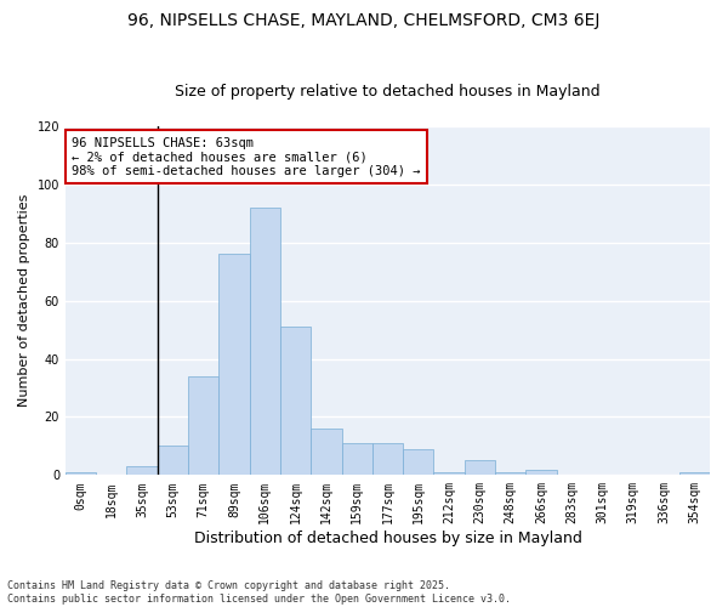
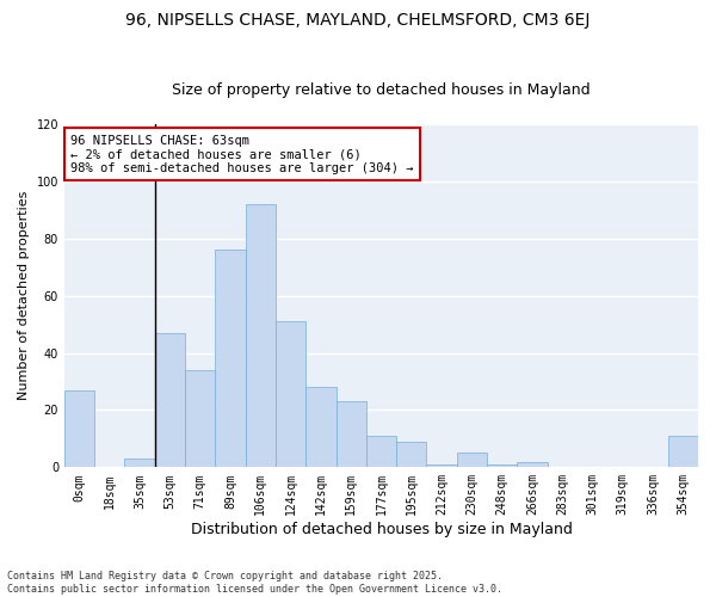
0sqm: 1 -> 27
53sqm: 10 -> 47
142sqm: 16 -> 28
159sqm: 11 -> 23
354sqm: 1 -> 11
